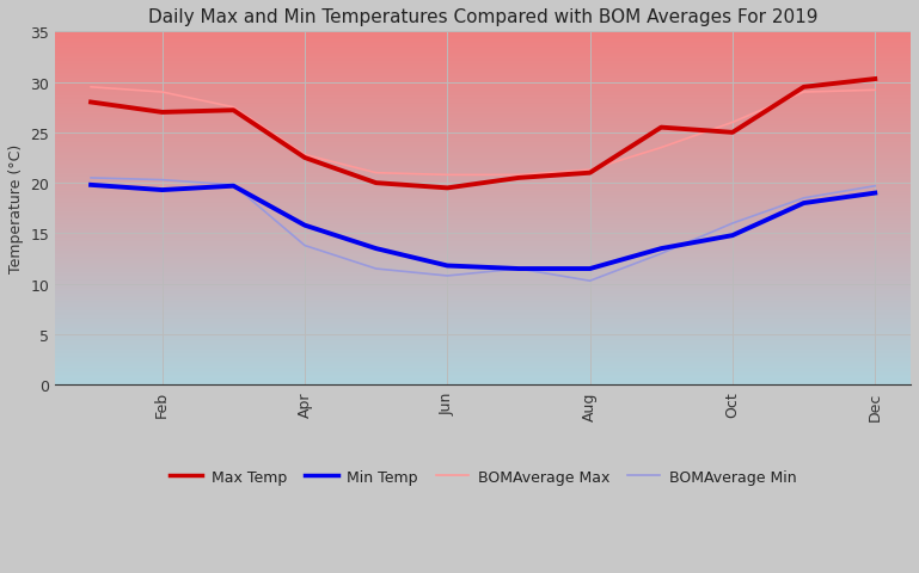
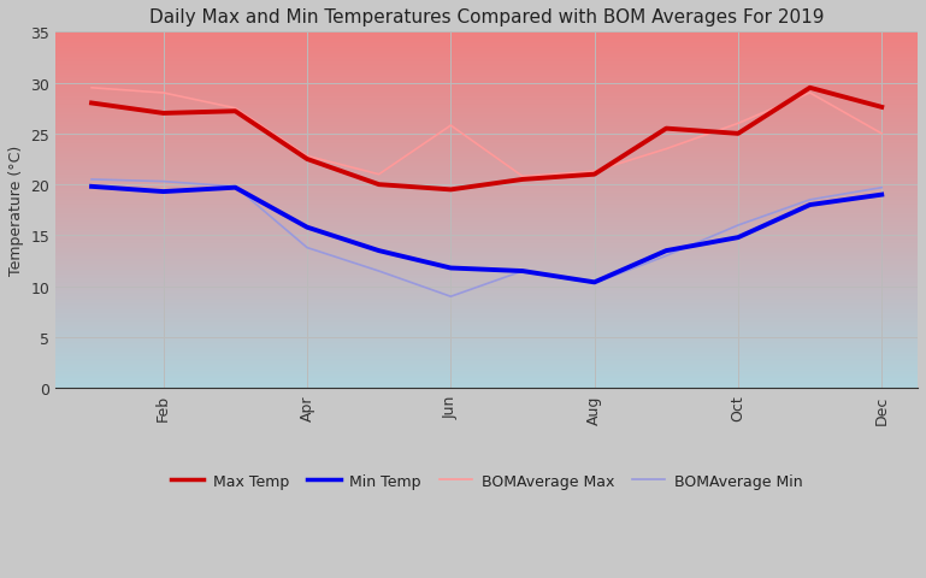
BOMAverage Max/Jun: 20.8 -> 25.8
BOMAverage Min/Jun: 10.8 -> 9.0
Min Temp/Aug: 11.5 -> 10.4
Max Temp/Dec: 30.3 -> 27.6
BOMAverage Max/Dec: 29.2 -> 25.0
